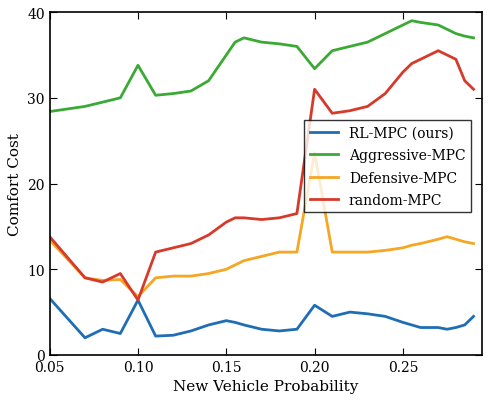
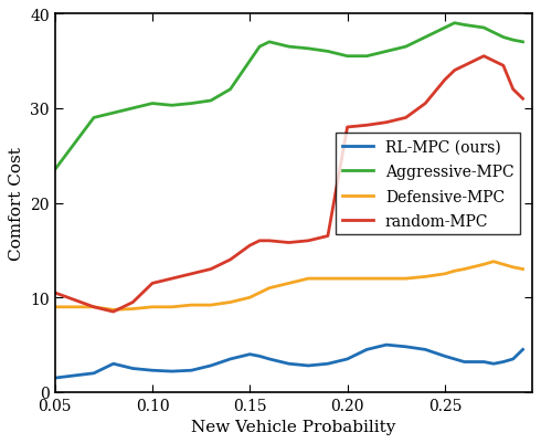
RL-MPC (ours)/0.05: 6.6 -> 1.5
Aggressive-MPC/0.05: 28.4 -> 23.5
Defensive-MPC/0.05: 13.4 -> 9.0
random-MPC/0.05: 13.8 -> 10.5
RL-MPC (ours)/0.10: 6.4 -> 2.3
Aggressive-MPC/0.10: 33.8 -> 30.5
Defensive-MPC/0.10: 6.8 -> 9.0
random-MPC/0.10: 6.4 -> 11.5
RL-MPC (ours)/0.20: 5.8 -> 3.5
Aggressive-MPC/0.20: 33.4 -> 35.5
Defensive-MPC/0.20: 23.6 -> 12.0
random-MPC/0.20: 31.0 -> 28.0
